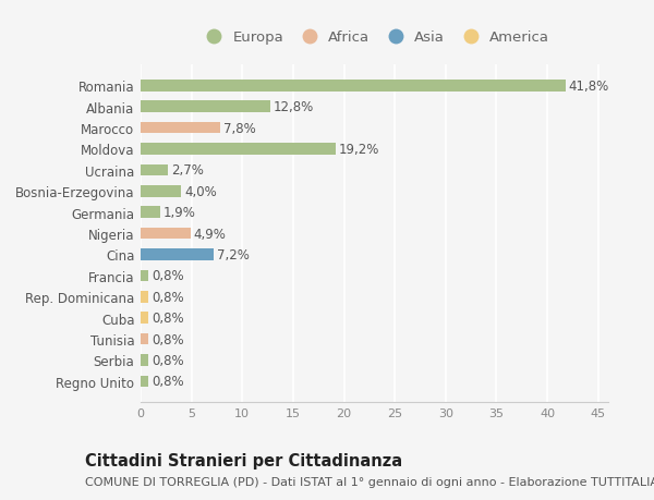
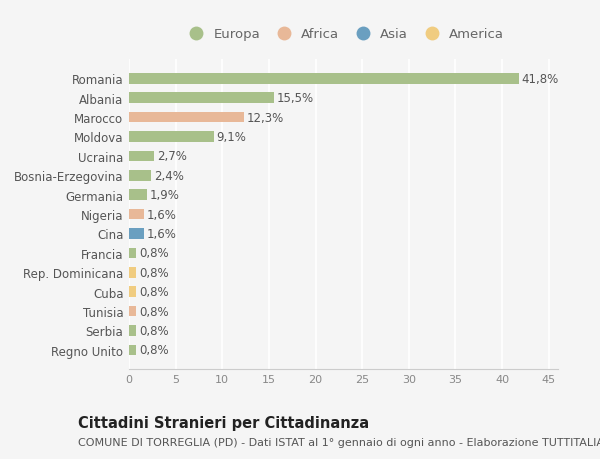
Albania: 12,8% -> 15,5%
Marocco: 7,8% -> 12,3%
Moldova: 19,2% -> 9,1%
Bosnia-Erzegovina: 4,0% -> 2,4%
Nigeria: 4,9% -> 1,6%
Cina: 7,2% -> 1,6%
